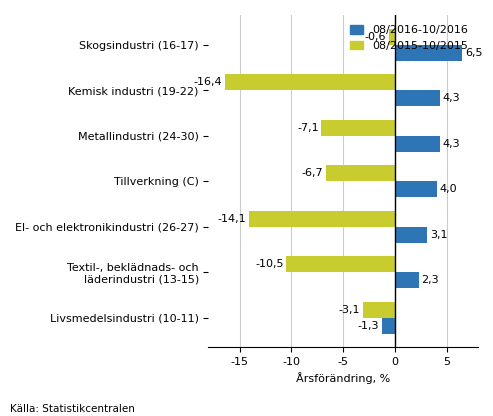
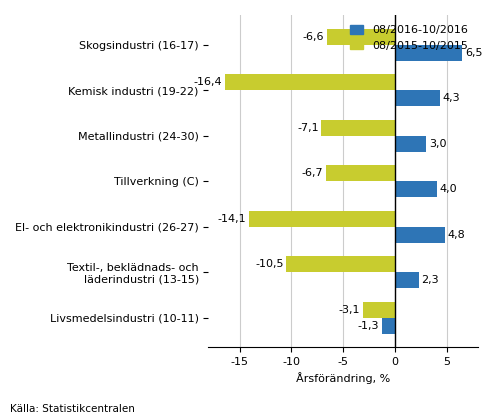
08/2015-10/2015/Skogsindustri (16-17): -0.6 -> -6.6
08/2016-10/2016/Metallindustri (24-30): 4,3 -> 3,0
08/2016-10/2016/El- och elektronikindustri (26-27): 3,1 -> 4,8
